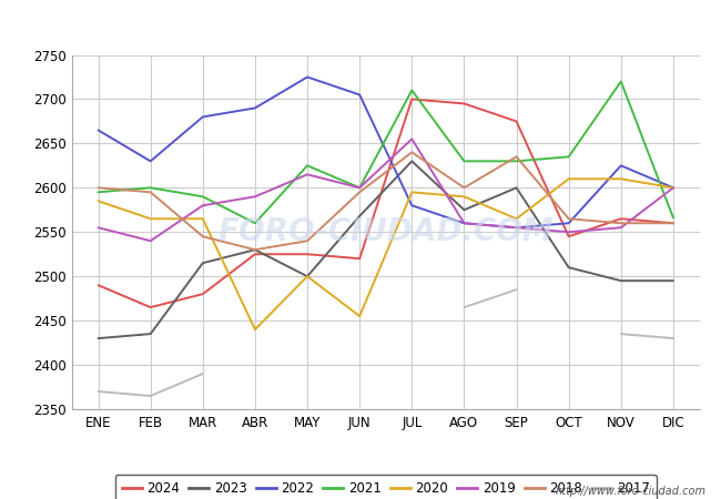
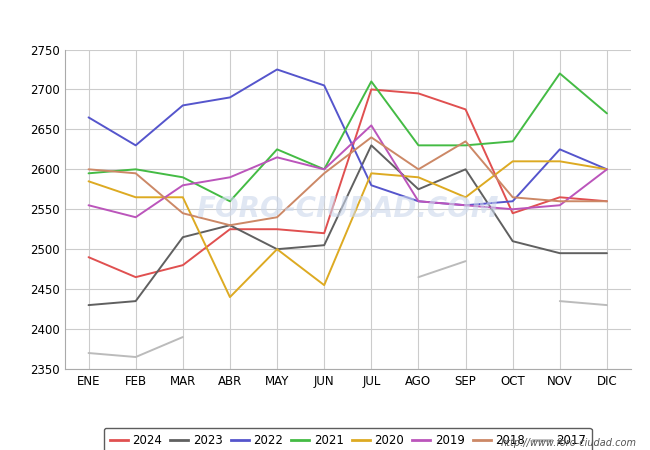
2023/JUN: 2568 -> 2505
2021/DIC: 2566 -> 2670
